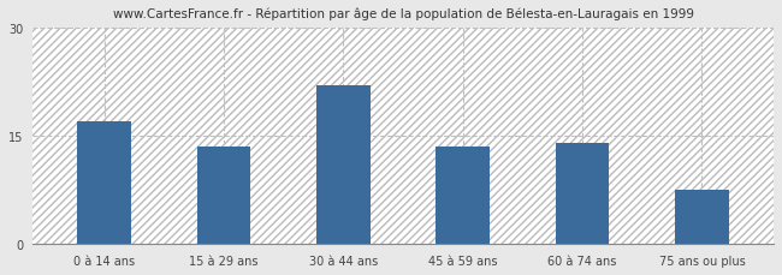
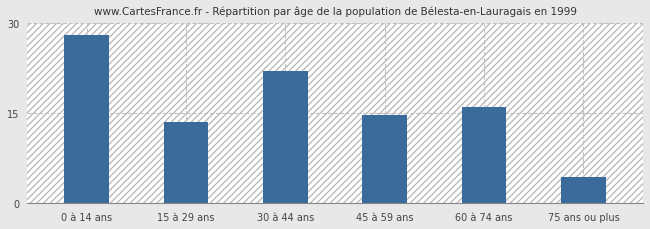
0 à 14 ans: 17.0 -> 28.0
45 à 59 ans: 13.5 -> 14.6
60 à 74 ans: 14.0 -> 16.0
75 ans ou plus: 7.5 -> 4.4
